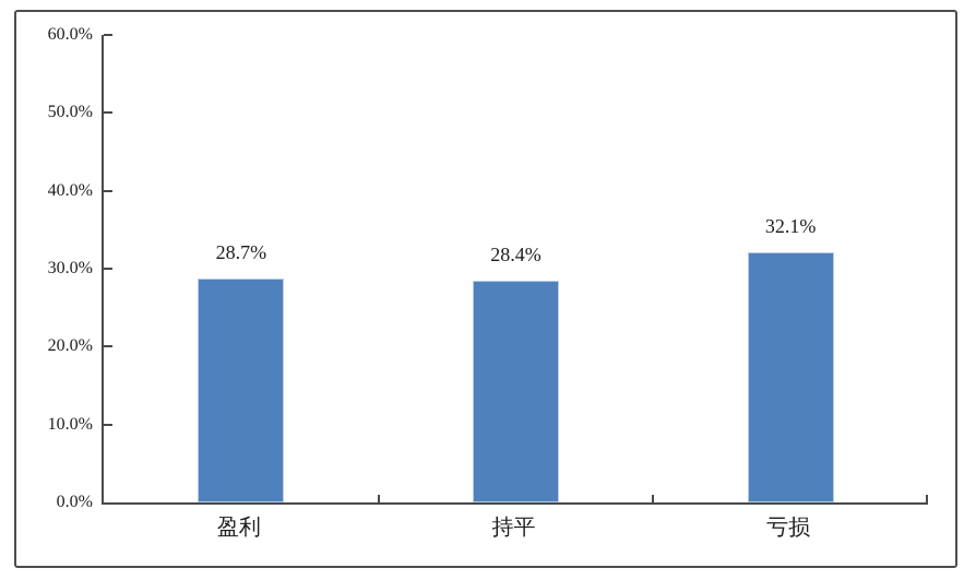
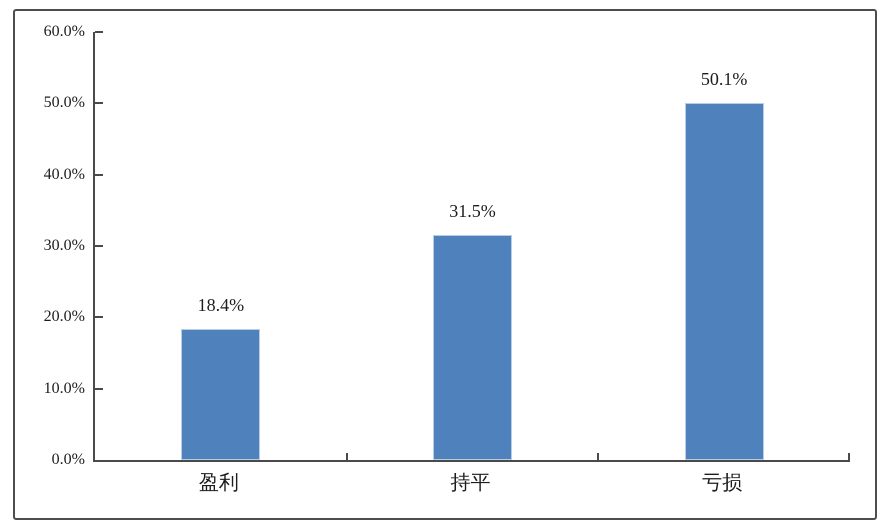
盈利: 28.7% -> 18.4%
持平: 28.4% -> 31.5%
亏损: 32.1% -> 50.1%
